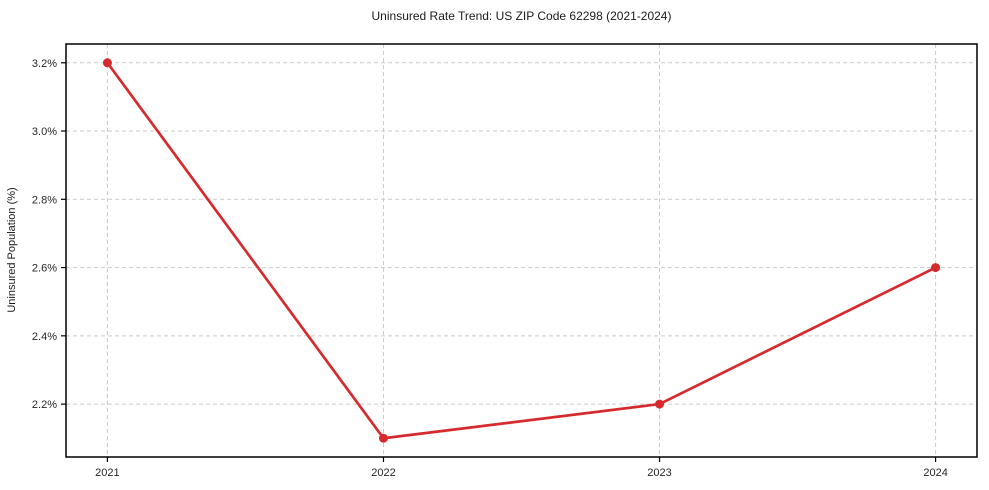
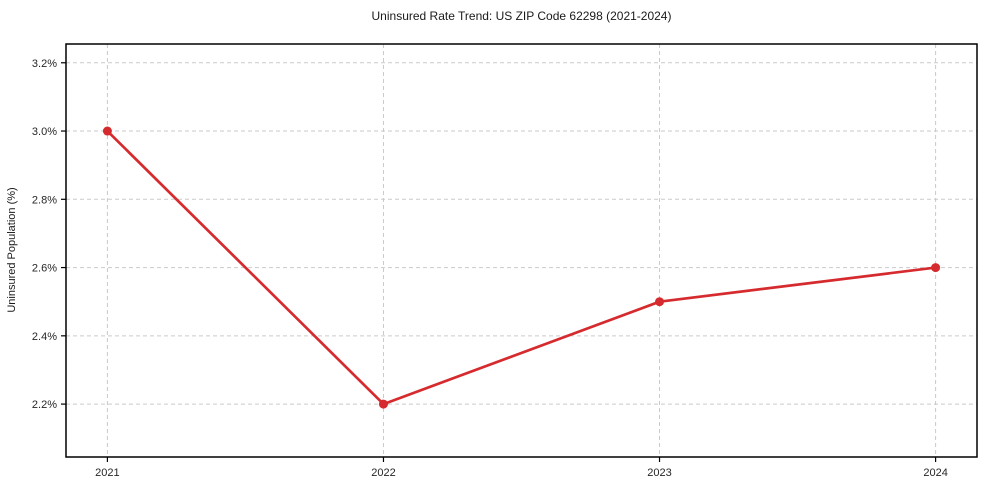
2021: 3.2% -> 3.0%
2022: 2.1% -> 2.2%
2023: 2.2% -> 2.5%
